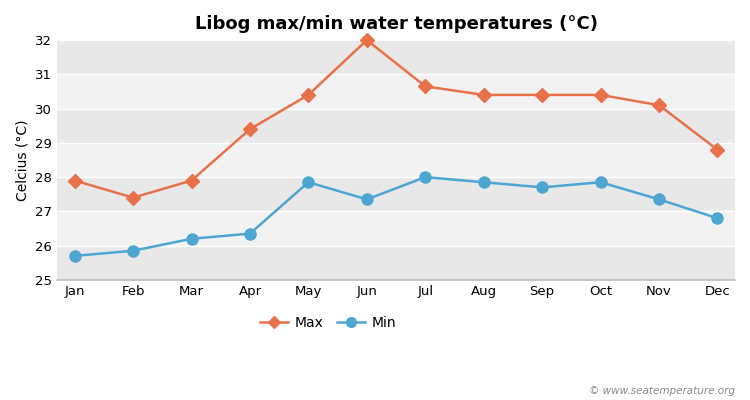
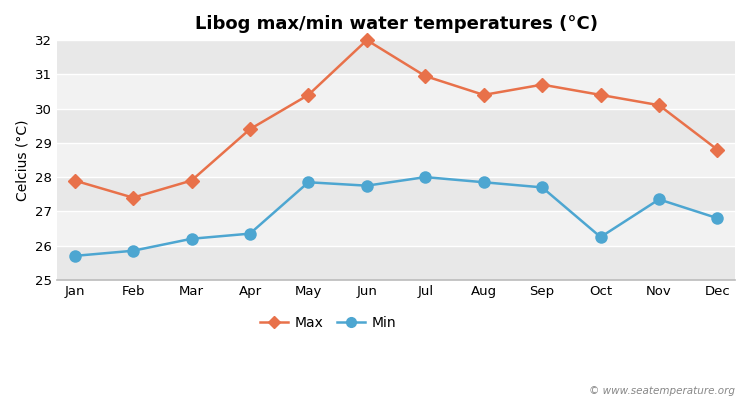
Min/Jun: 27.35 -> 27.75
Max/Jul: 30.65 -> 30.95
Max/Sep: 30.40 -> 30.70
Min/Oct: 27.85 -> 26.25
